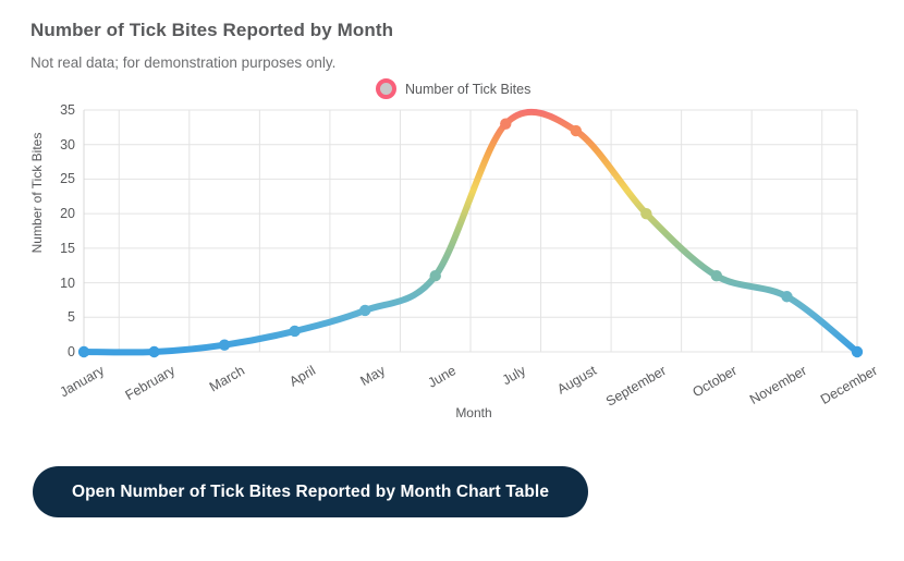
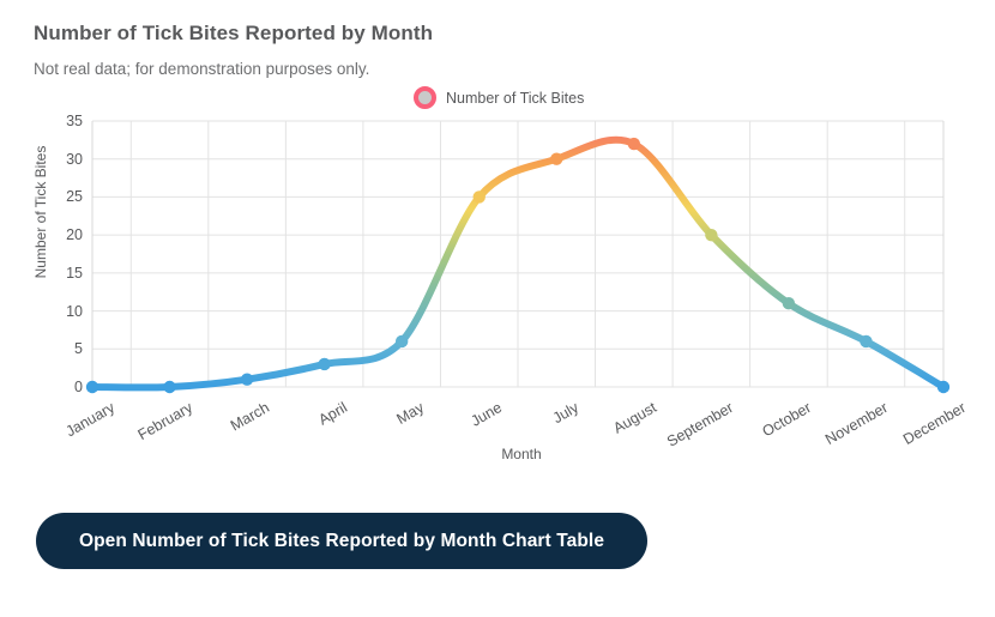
June: 11 -> 25
July: 33 -> 30
November: 8 -> 6
